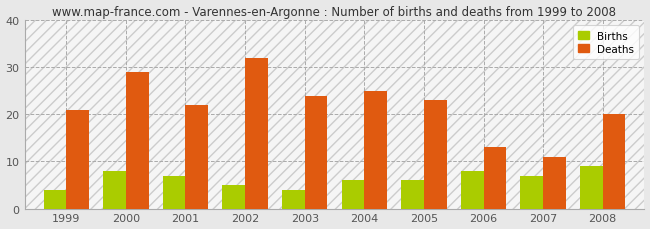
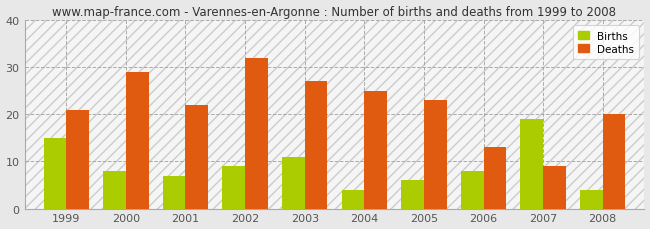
Births/1999: 4 -> 15
Births/2002: 5 -> 9
Births/2003: 4 -> 11
Deaths/2003: 24 -> 27
Births/2004: 6 -> 4
Births/2007: 7 -> 19
Deaths/2007: 11 -> 9
Births/2008: 9 -> 4
